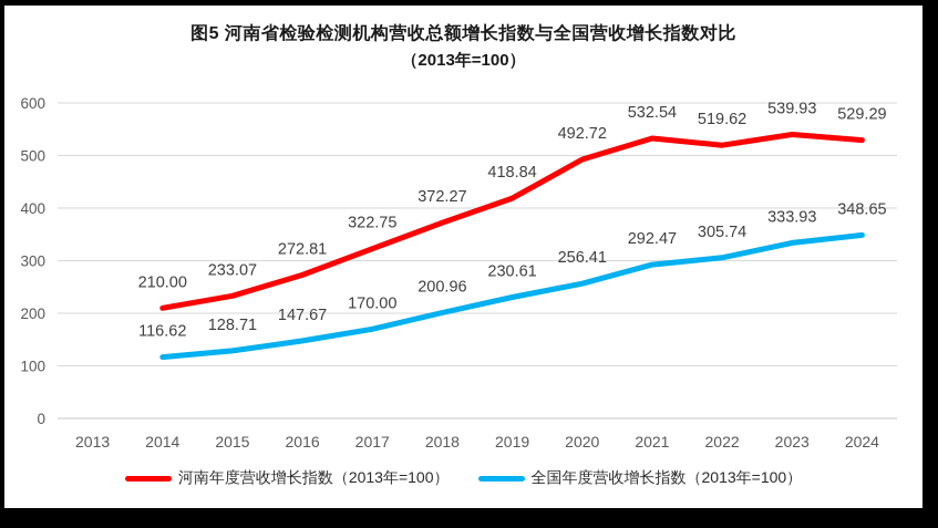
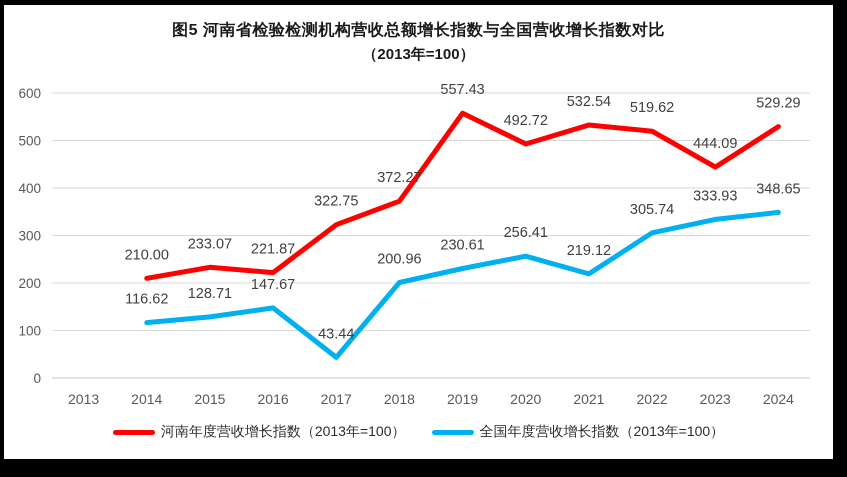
河南年度营收增长指数（2013年=100）/2016: 272.81 -> 221.87
全国年度营收增长指数（2013年=100）/2017: 170.00 -> 43.44
河南年度营收增长指数（2013年=100）/2019: 418.84 -> 557.43
全国年度营收增长指数（2013年=100）/2021: 292.47 -> 219.12
河南年度营收增长指数（2013年=100）/2023: 539.93 -> 444.09
